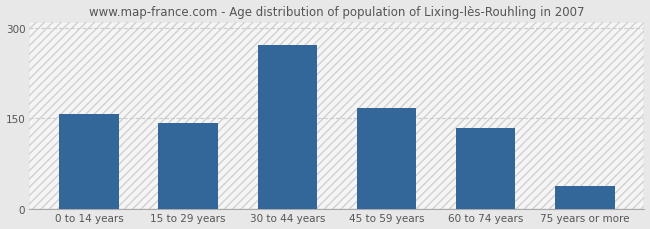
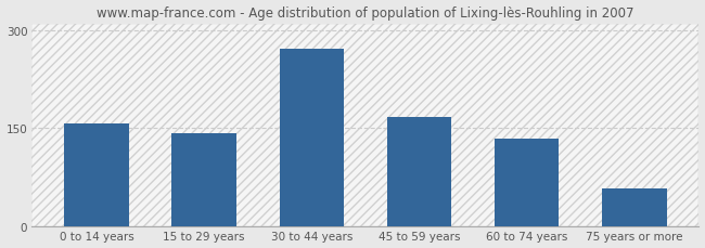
75 years or more: 38 -> 58
